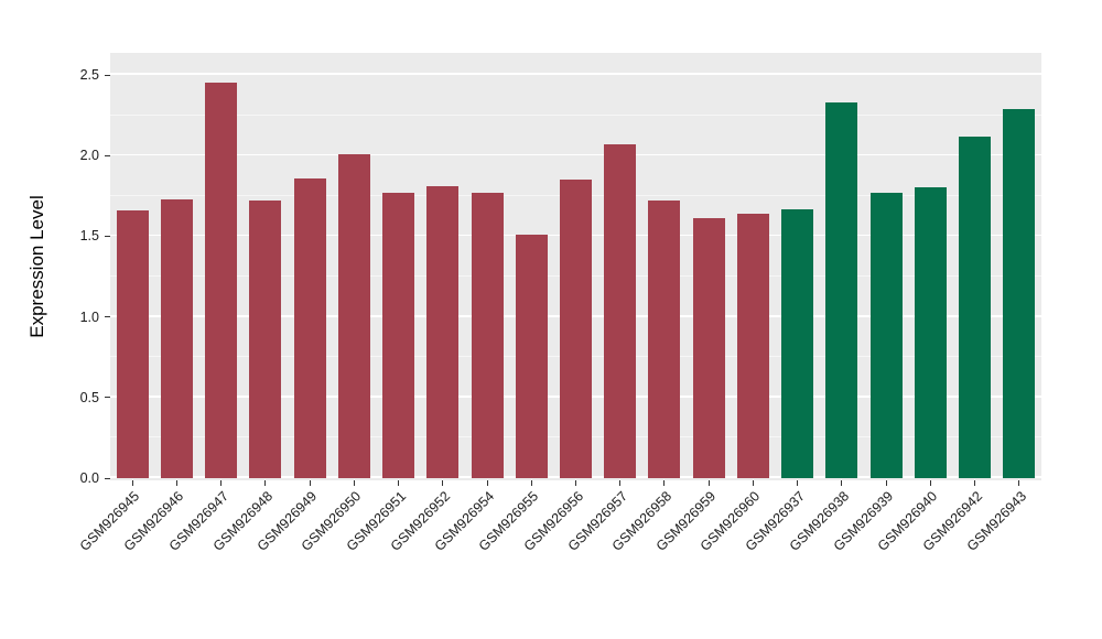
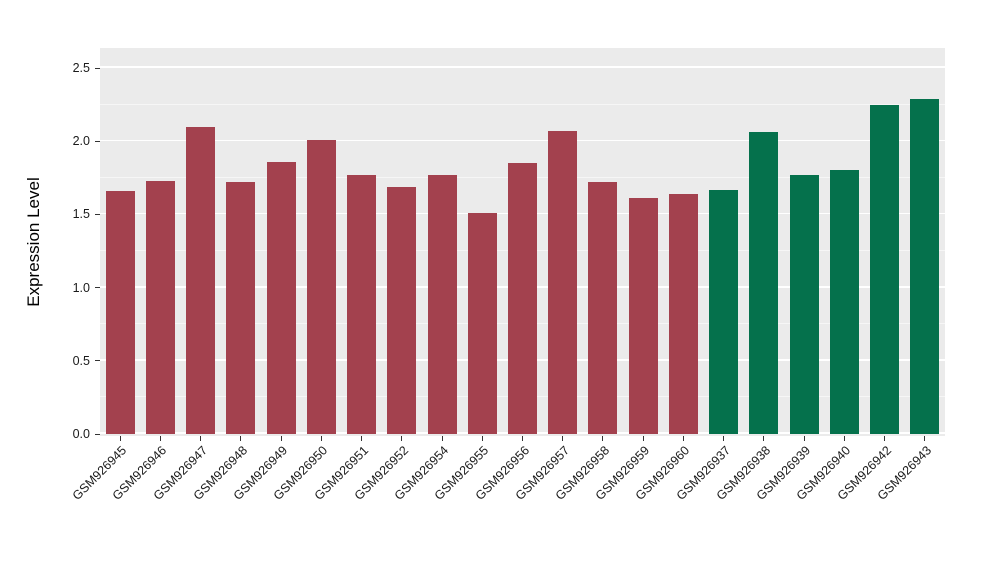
GSM926947: 2.45 -> 2.10
GSM926952: 1.81 -> 1.69
GSM926938: 2.33 -> 2.06
GSM926942: 2.12 -> 2.25
